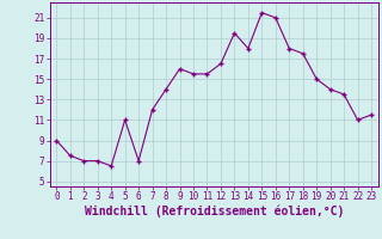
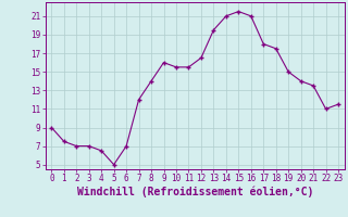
5: 11.0 -> 5.0
14: 18.0 -> 21.0
